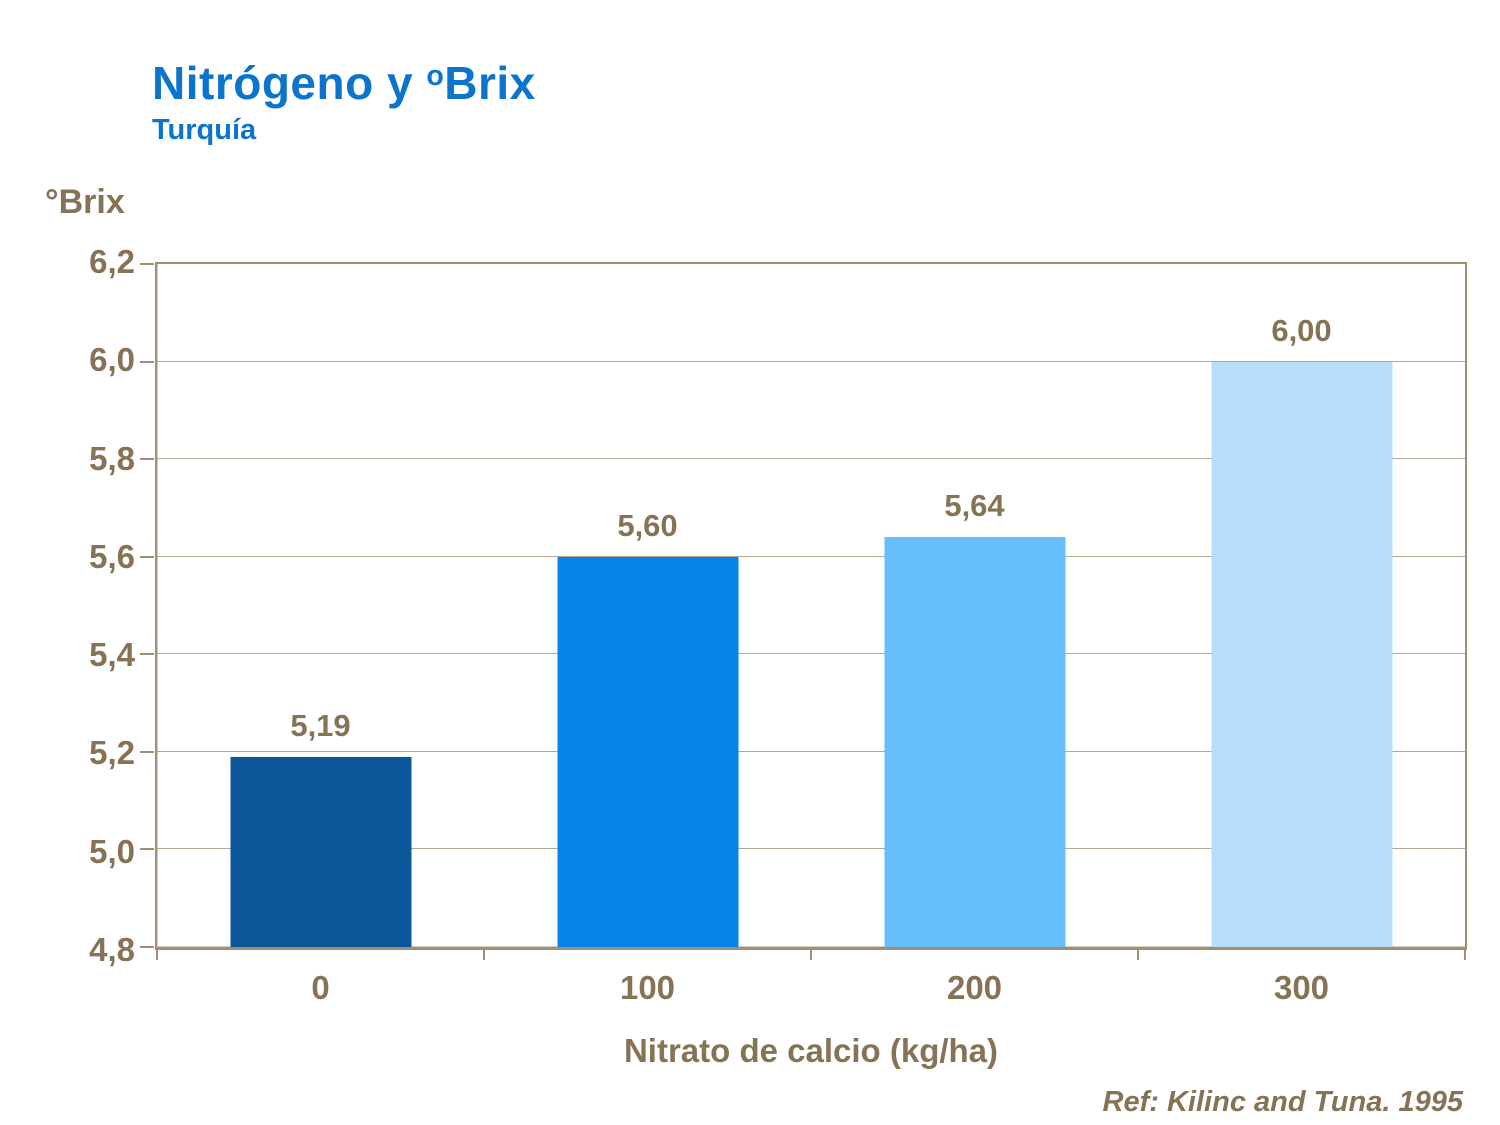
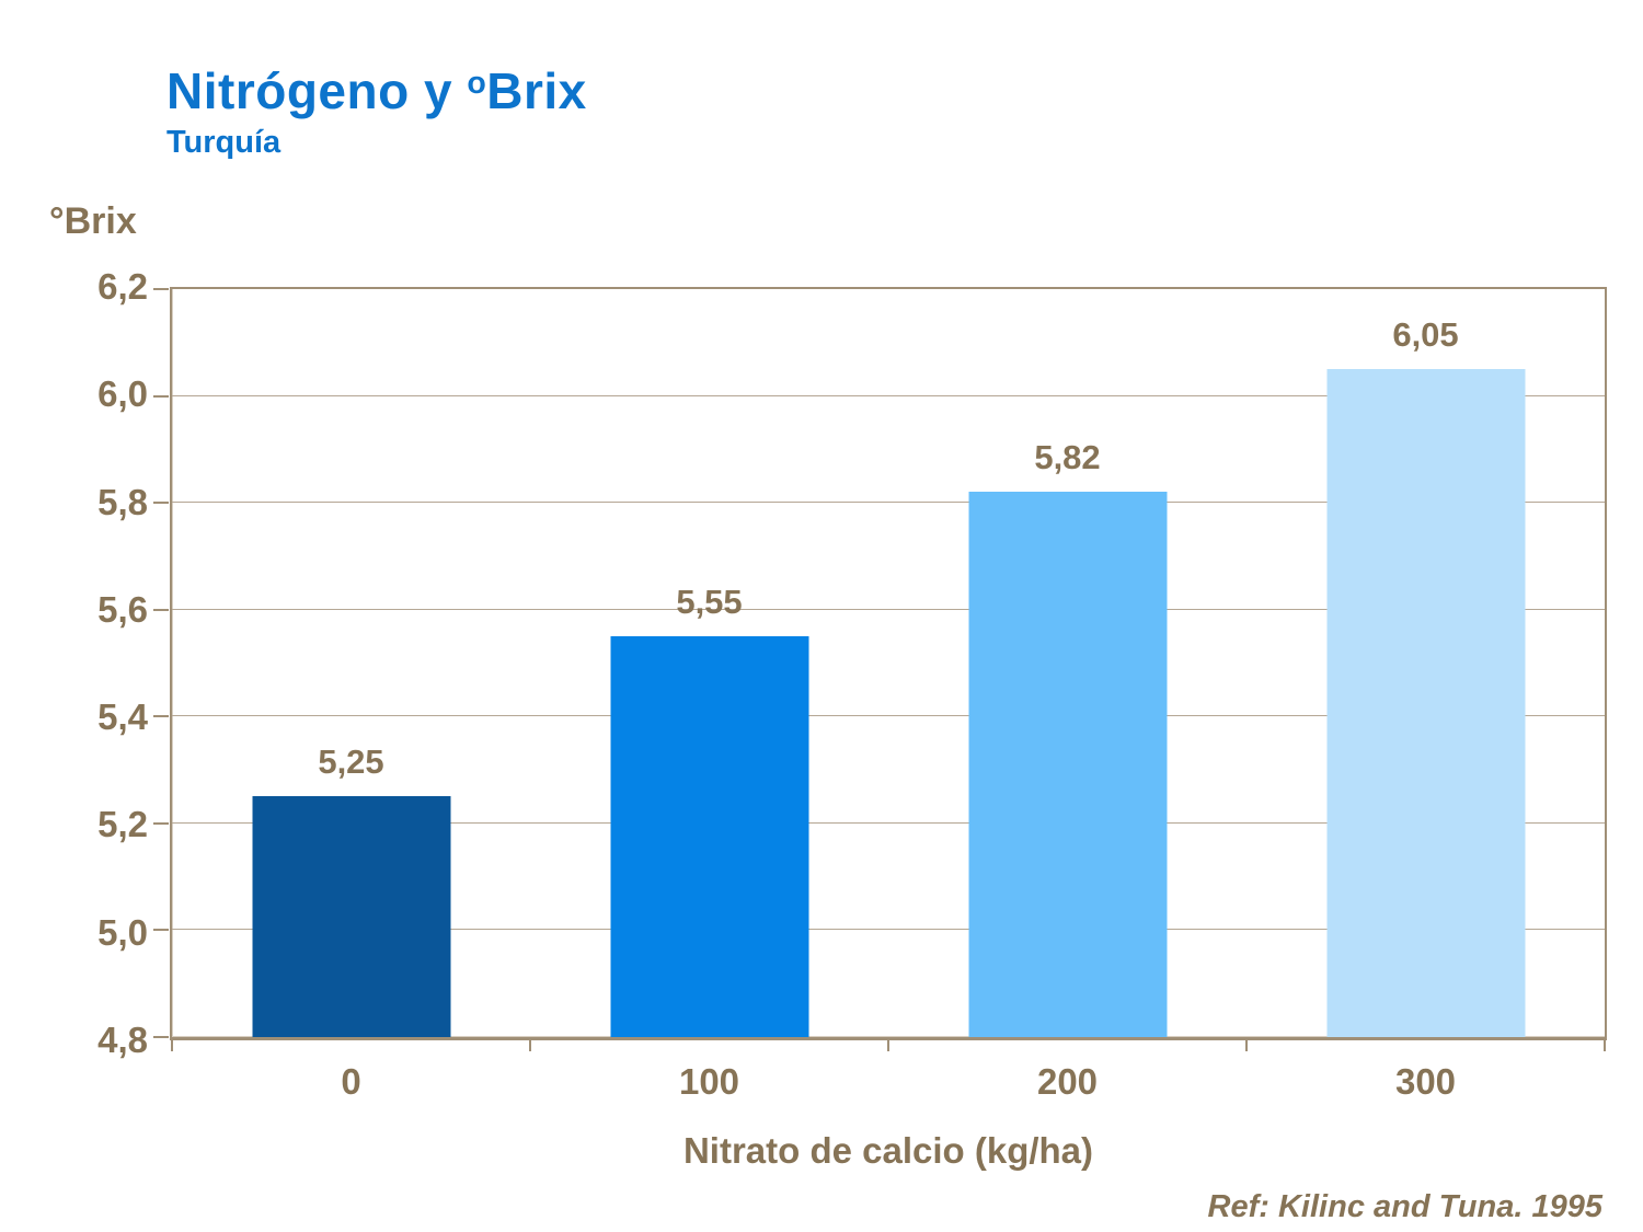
0: 5,19 -> 5,25
100: 5,60 -> 5,55
200: 5,64 -> 5,82
300: 6,00 -> 6,05
